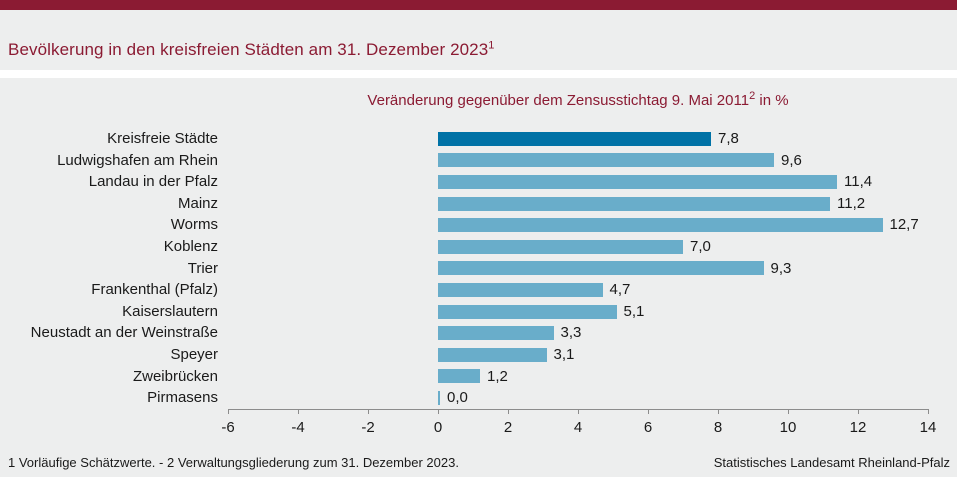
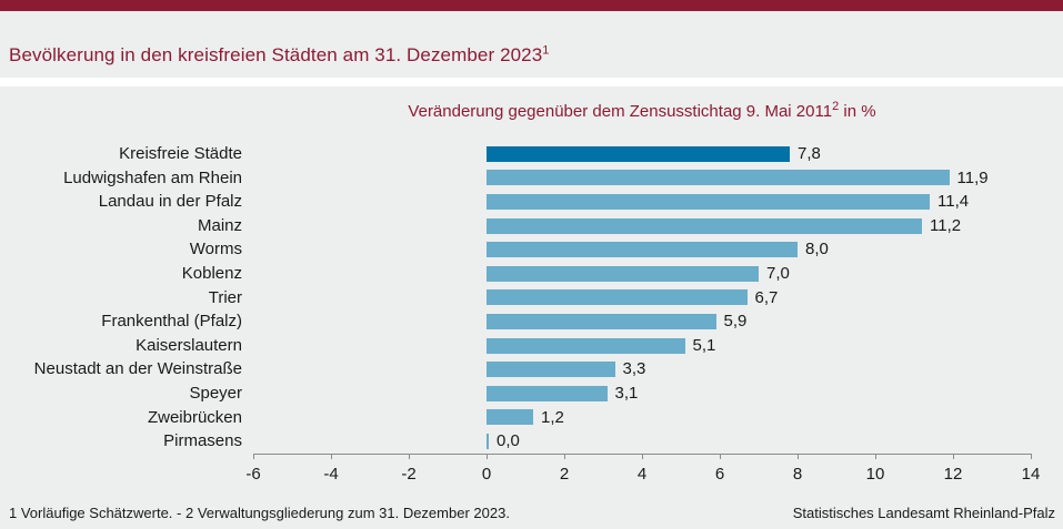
Ludwigshafen am Rhein: 9,6 -> 11,9
Worms: 12,7 -> 8,0
Trier: 9,3 -> 6,7
Frankenthal (Pfalz): 4,7 -> 5,9
